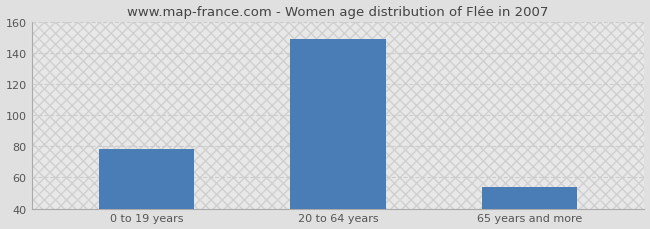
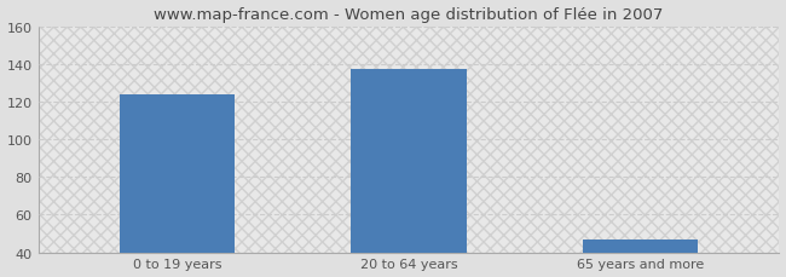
0 to 19 years: 78 -> 124
20 to 64 years: 149 -> 137
65 years and more: 54 -> 47
